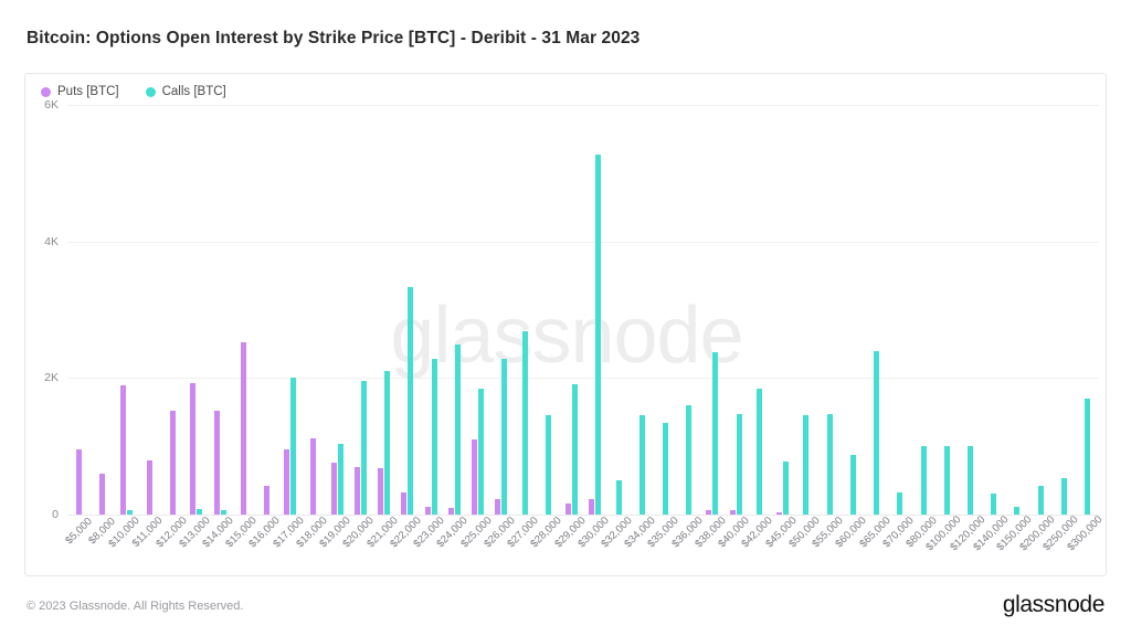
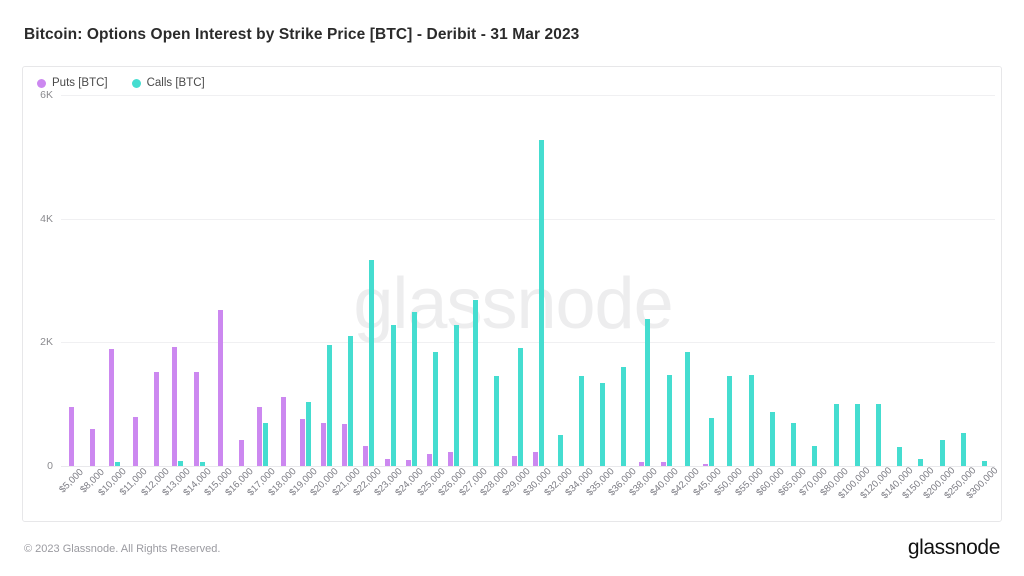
Calls [BTC]/$17,000: 2.0K -> 0.7K
Puts [BTC]/$25,000: 1.1K -> 0.2K
Calls [BTC]/$65,000: 2.4K -> 0.7K
Calls [BTC]/$300,000: 1.7K -> 0.1K
